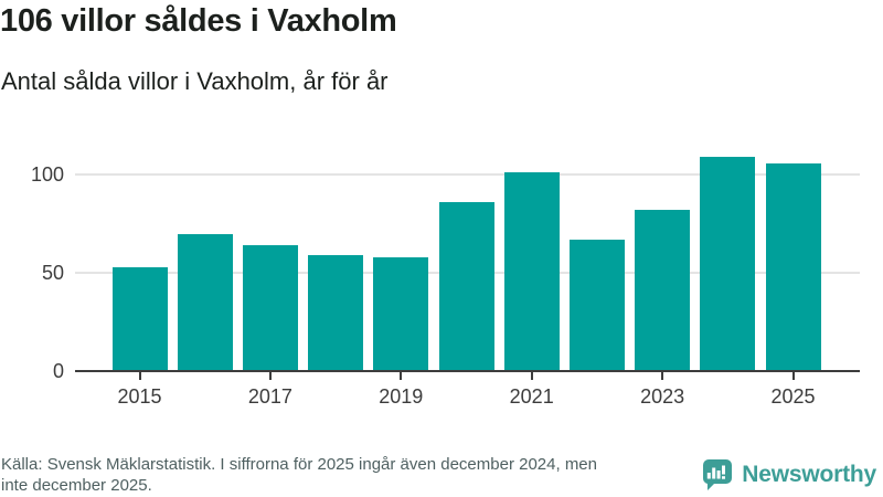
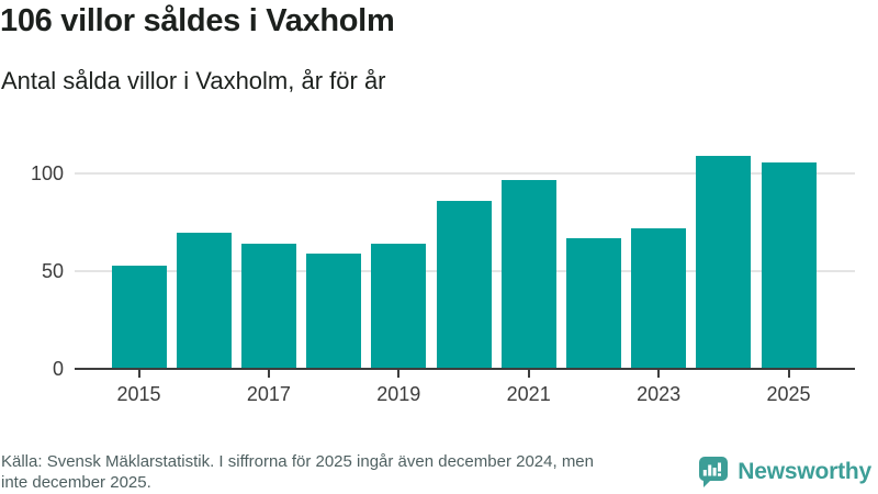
2019: 58 -> 64
2021: 101 -> 97
2023: 82 -> 72
